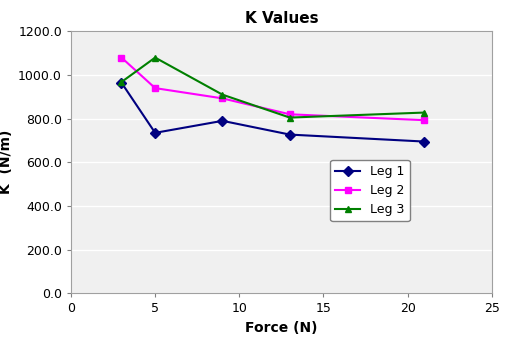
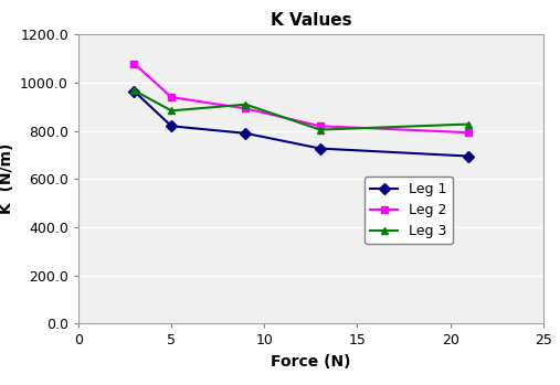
Leg 1/5: 735 -> 820
Leg 3/5: 1080 -> 884
